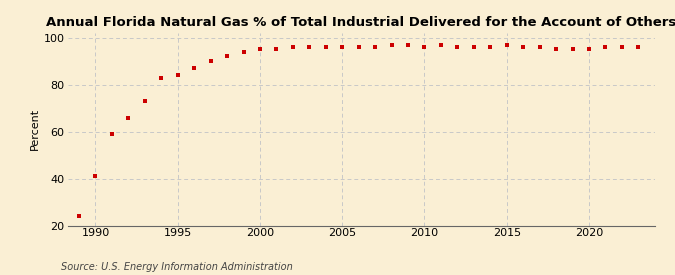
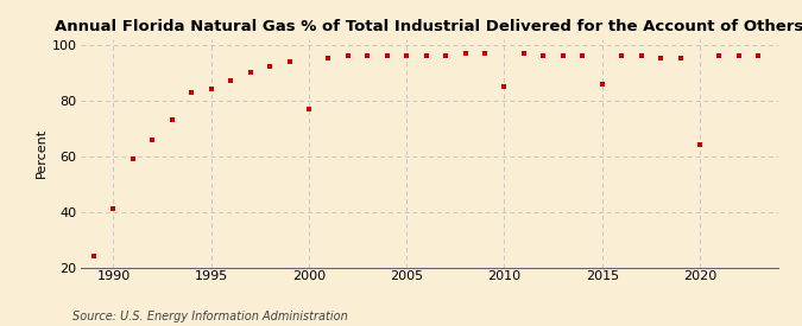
2000: 95 -> 77
2010: 96 -> 85
2015: 97 -> 86
2020: 95 -> 64
